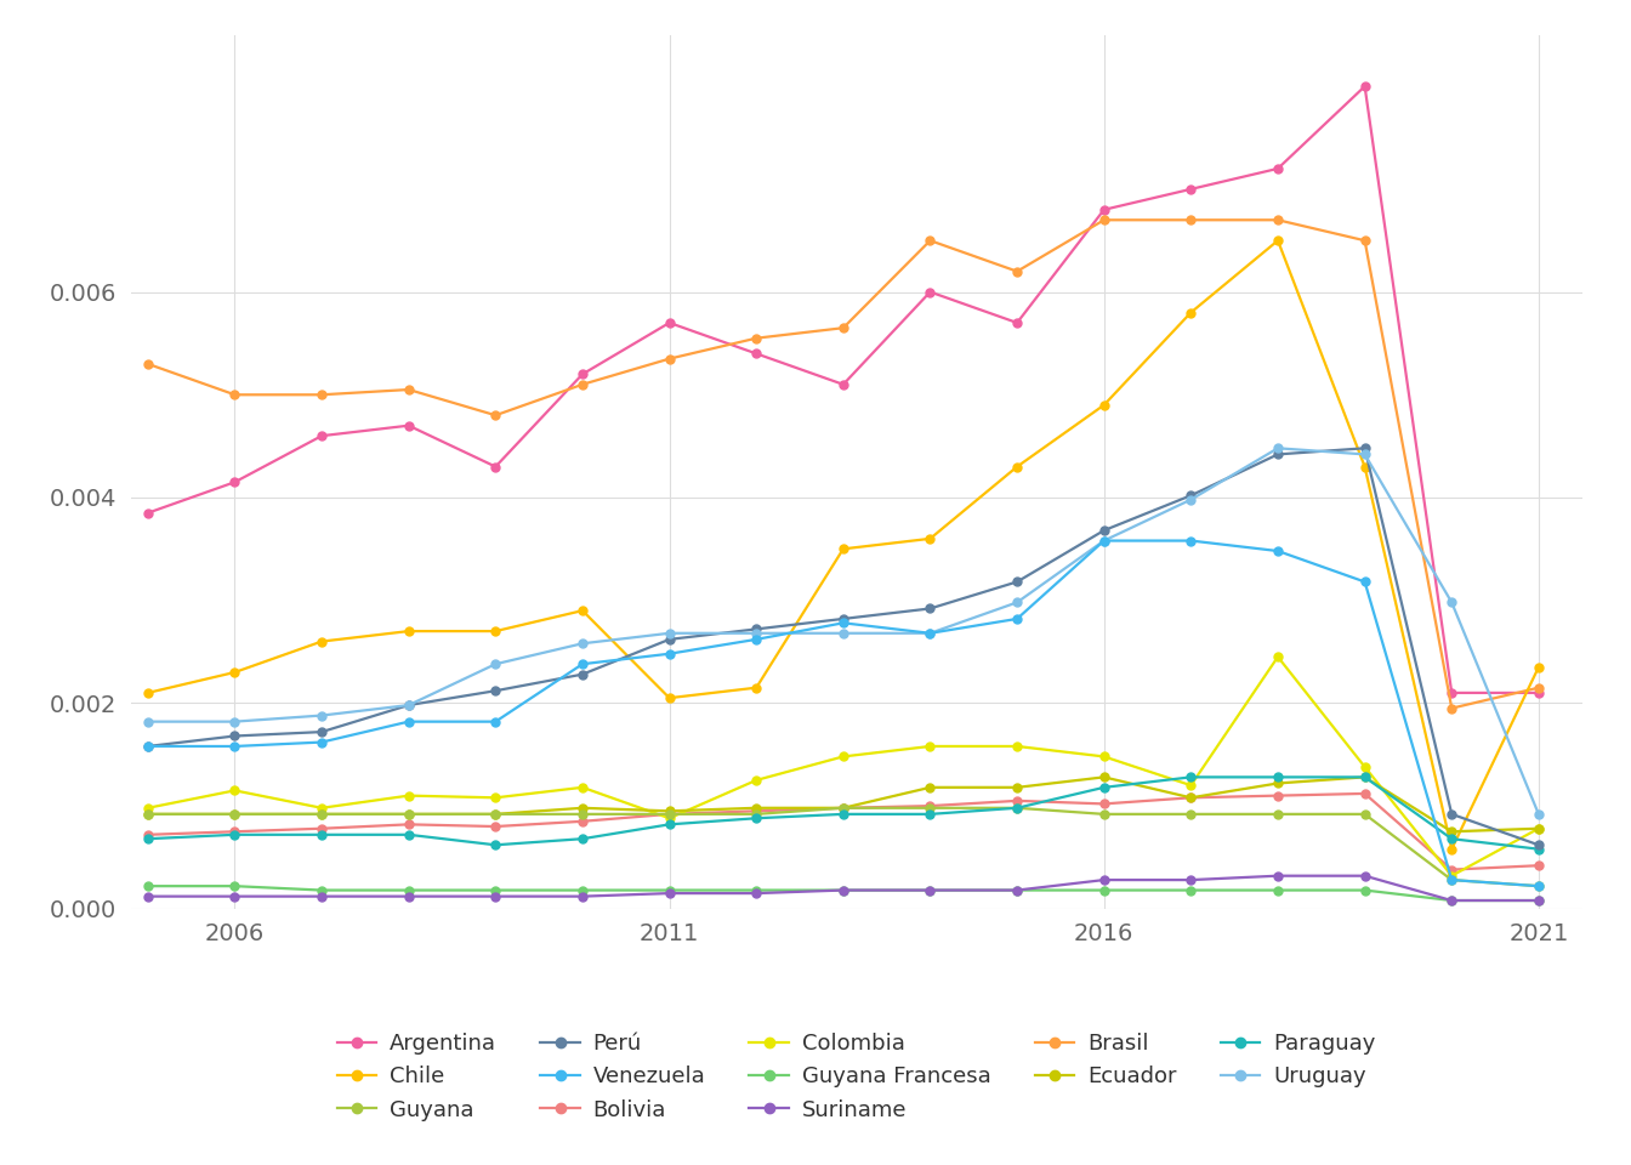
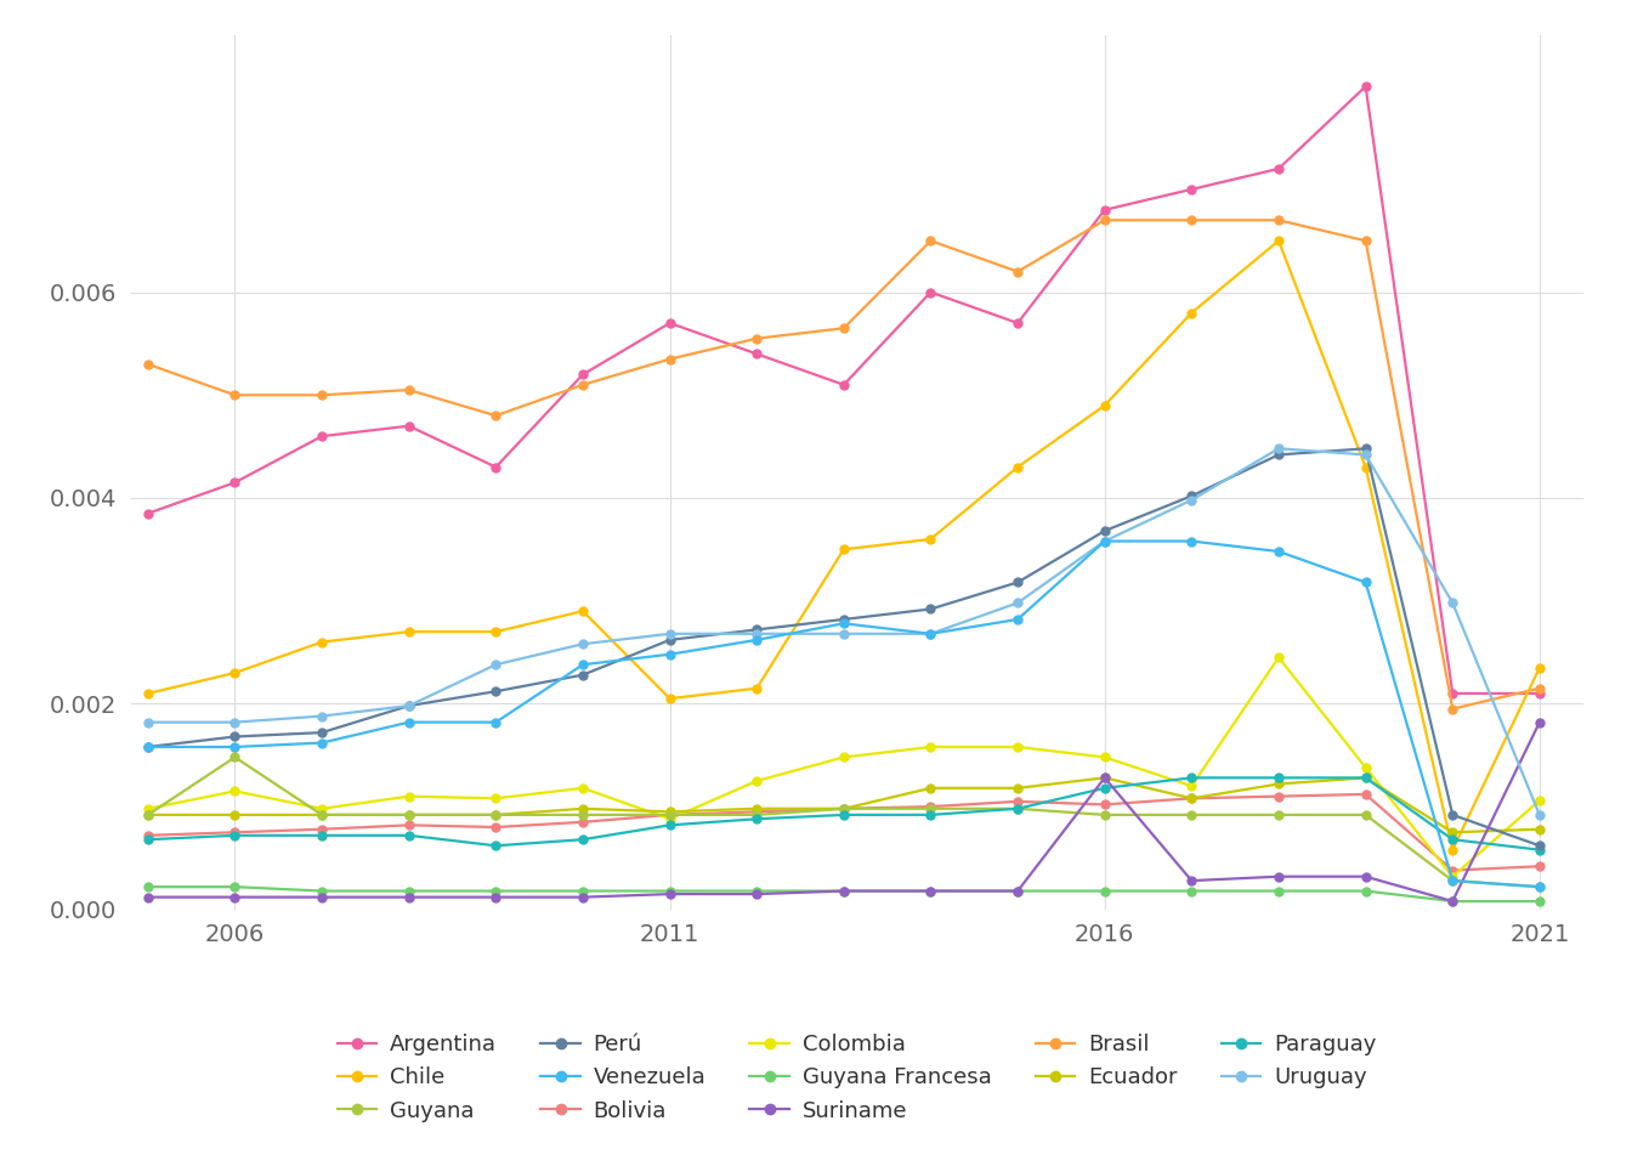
Guyana/2006: 0.00092 -> 0.00148
Suriname/2016: 0.00028 -> 0.00128
Colombia/2021: 0.00078 -> 0.00106
Suriname/2021: 0.00008 -> 0.00182
